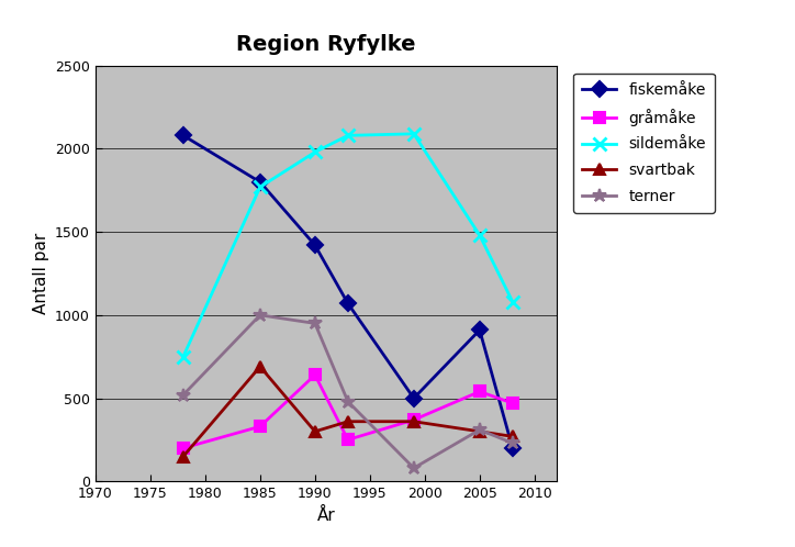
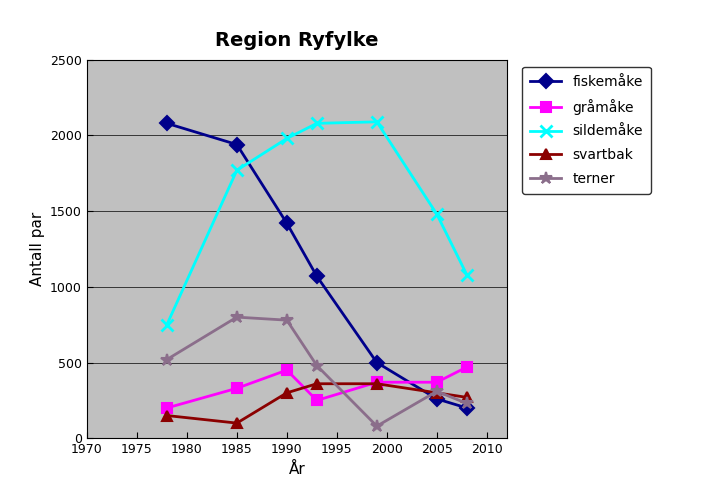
fiskemåke/1985: 1800 -> 1940
svartbak/1985: 690 -> 100
terner/1985: 1000 -> 800
gråmåke/1990: 640 -> 450
terner/1990: 950 -> 780
fiskemåke/2005: 910 -> 260
gråmåke/2005: 540 -> 370
